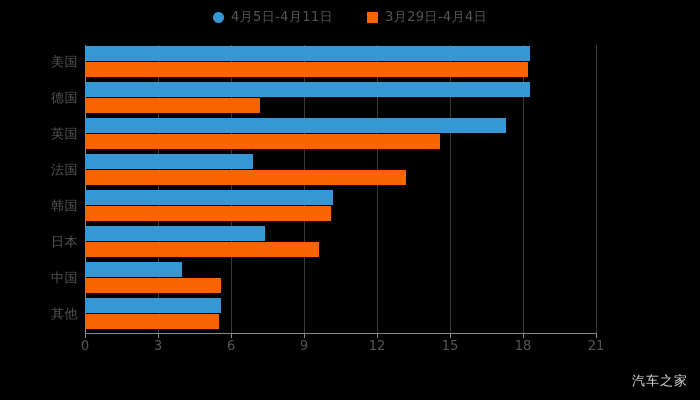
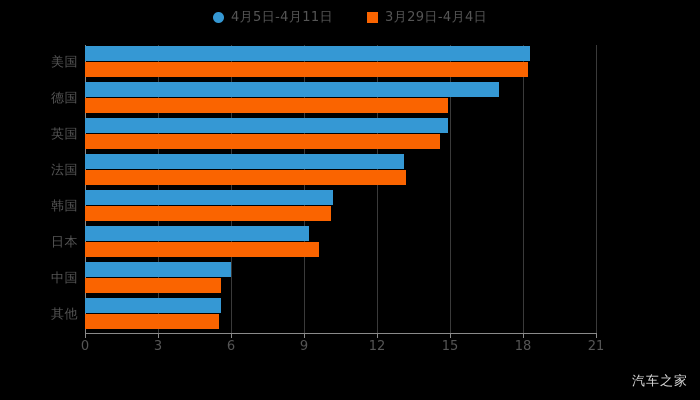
4月5日-4月11日/德国: 18.3 -> 17.0
3月29日-4月4日/德国: 7.2 -> 14.9
4月5日-4月11日/英国: 17.3 -> 14.9
4月5日-4月11日/法国: 6.9 -> 13.1
4月5日-4月11日/日本: 7.4 -> 9.2
4月5日-4月11日/中国: 4.0 -> 6.0
